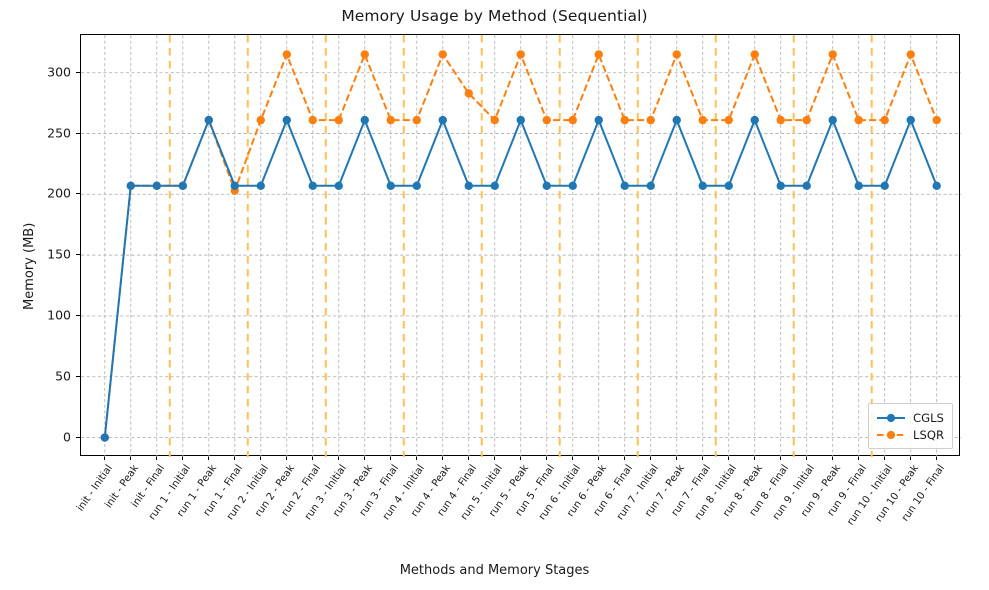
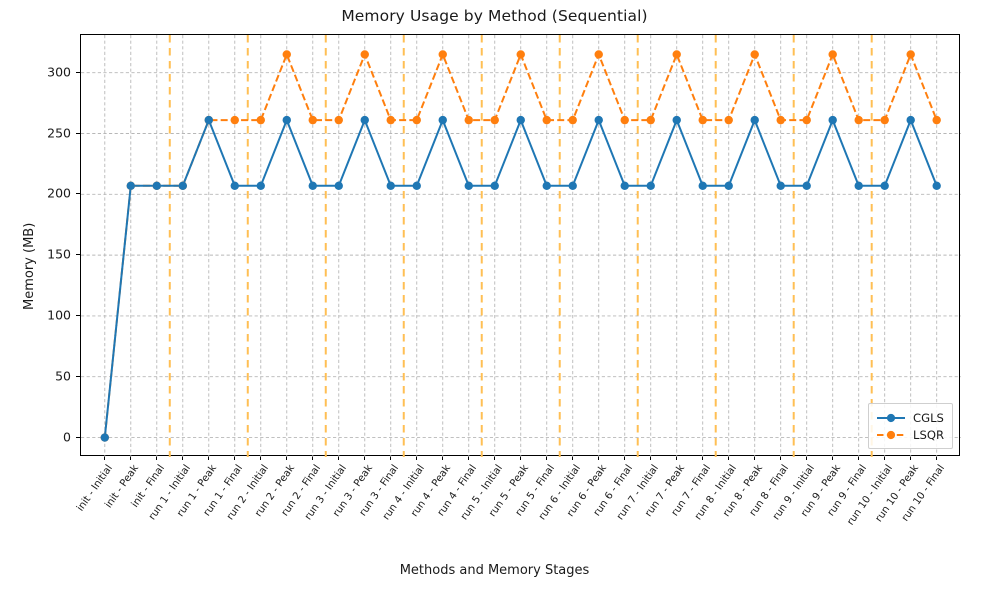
LSQR/run 1 - Final: 203 -> 261
LSQR/run 4 - Final: 283 -> 261
